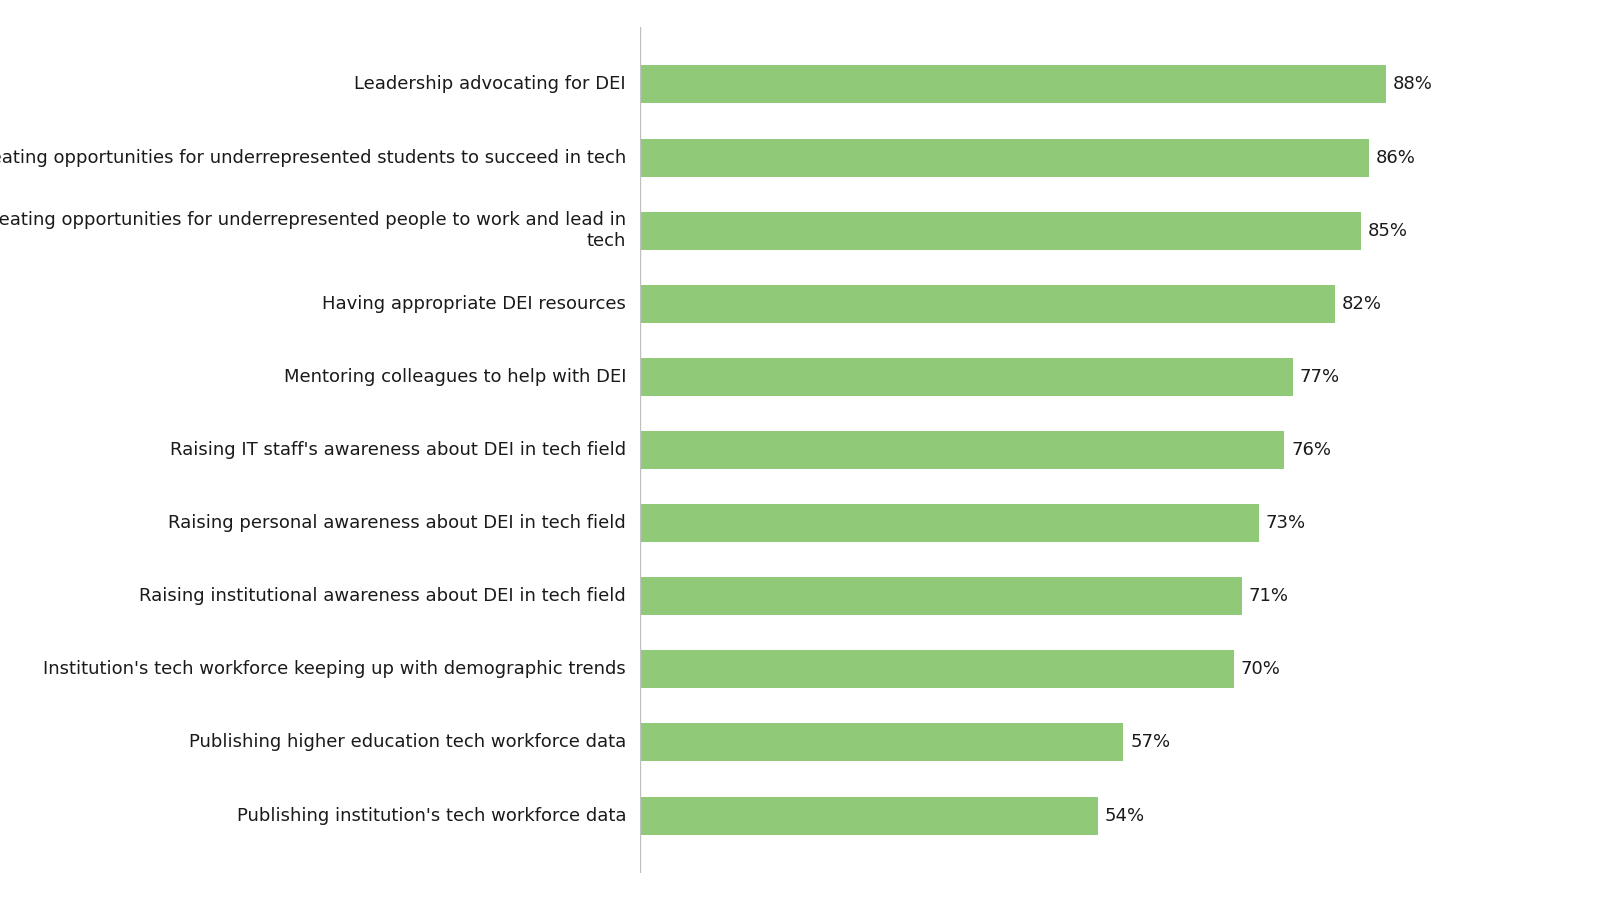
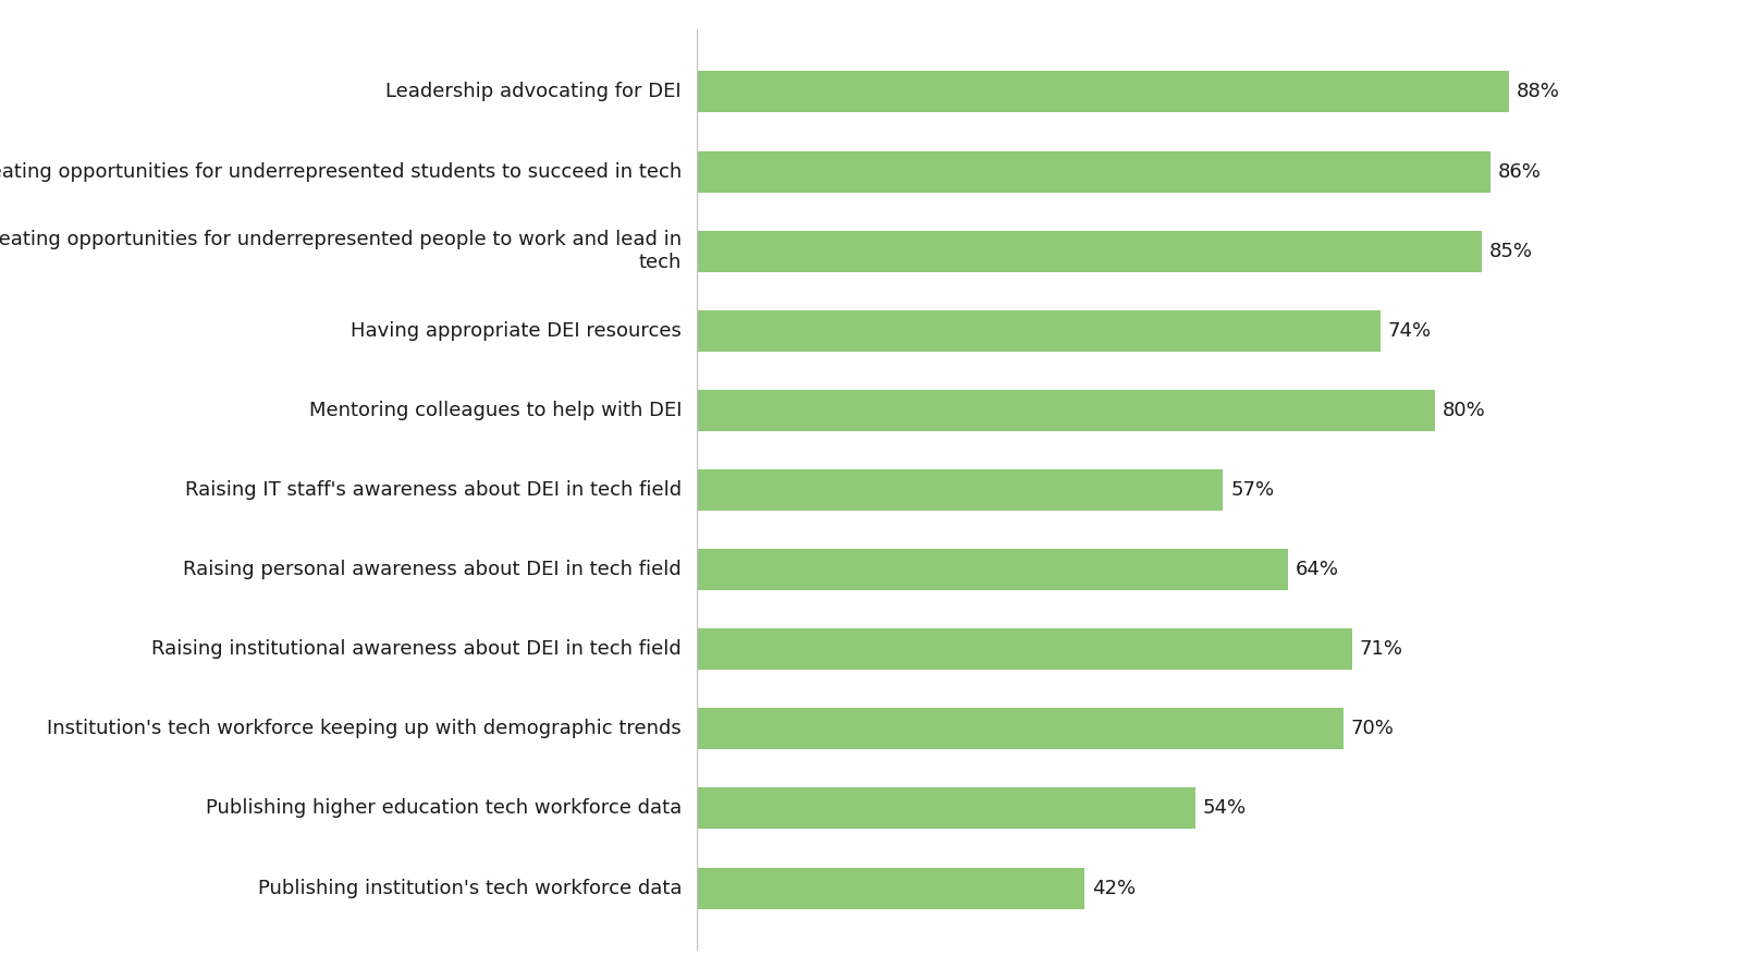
Having appropriate DEI resources: 82% -> 74%
Mentoring colleagues to help with DEI: 77% -> 80%
Raising IT staff's awareness about DEI in tech field: 76% -> 57%
Raising personal awareness about DEI in tech field: 73% -> 64%
Publishing higher education tech workforce data: 57% -> 54%
Publishing institution's tech workforce data: 54% -> 42%
